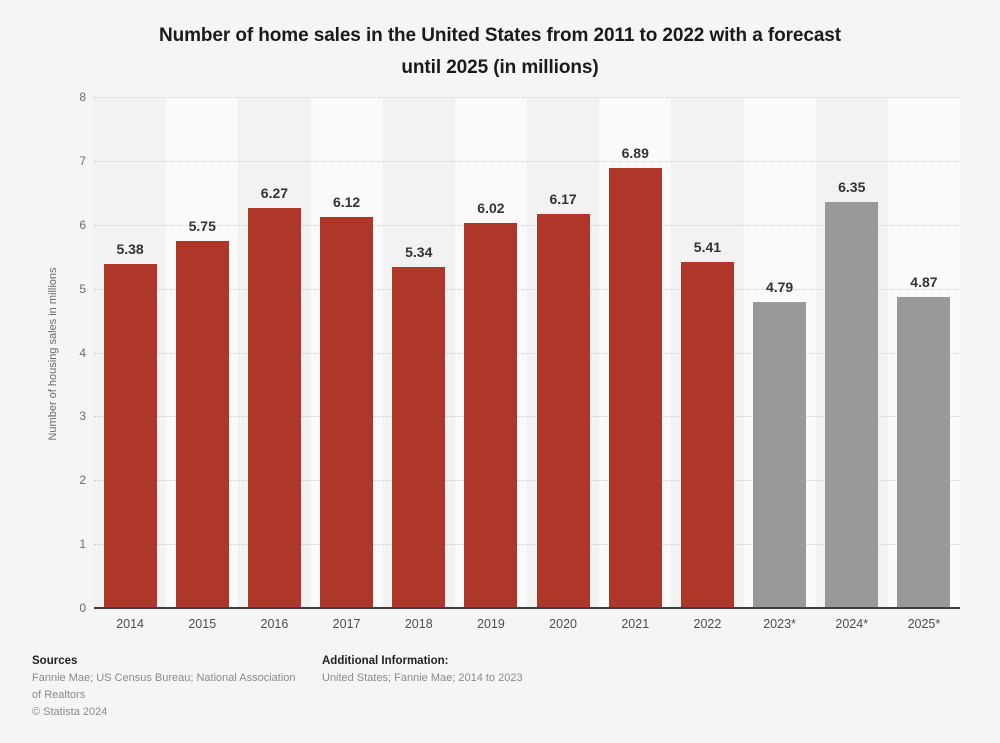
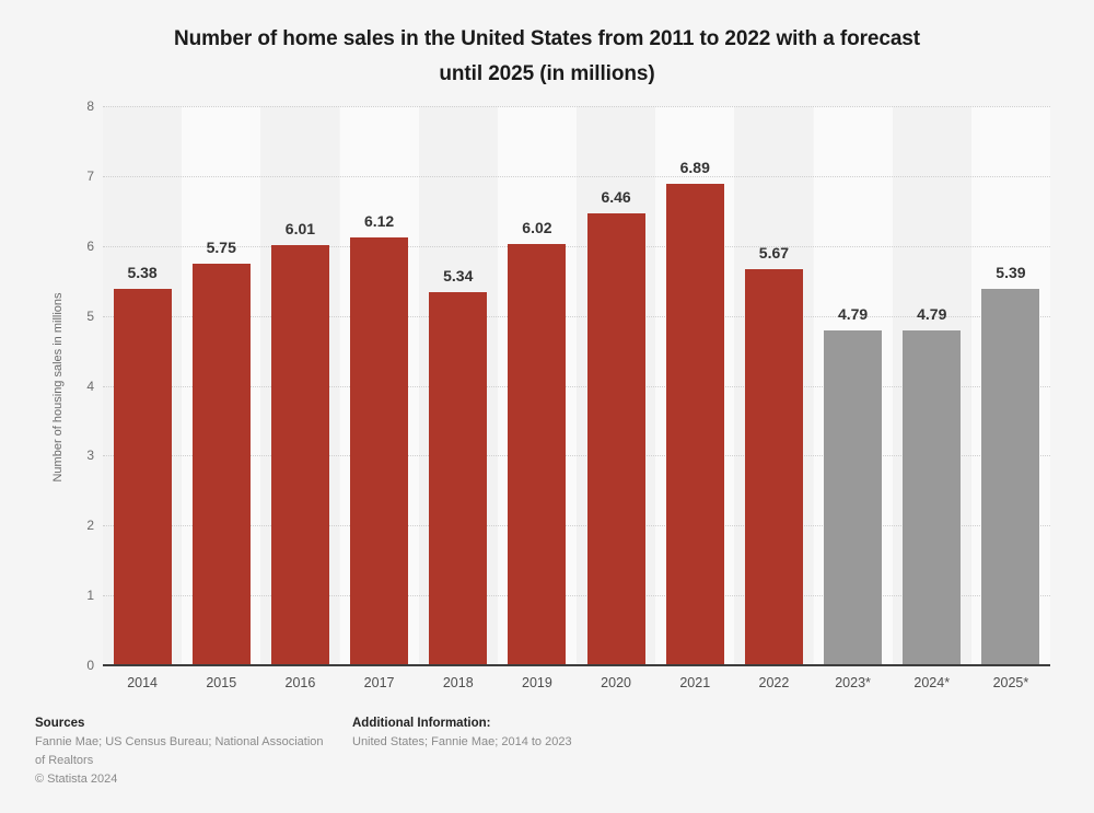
2016: 6.27 -> 6.01
2020: 6.17 -> 6.46
2022: 5.41 -> 5.67
2024*: 6.35 -> 4.79
2025*: 4.87 -> 5.39
